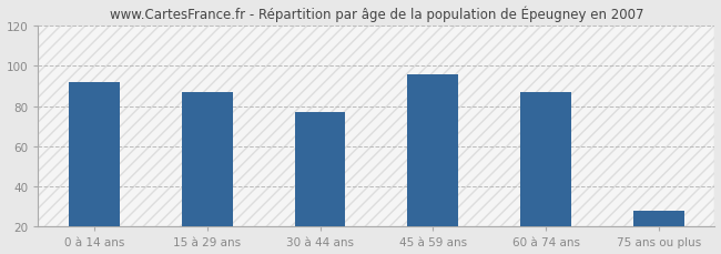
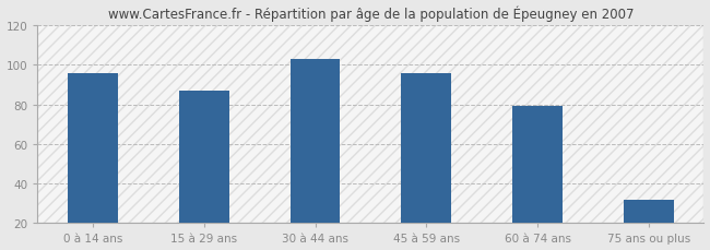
0 à 14 ans: 92 -> 96
30 à 44 ans: 77 -> 103
60 à 74 ans: 87 -> 79
75 ans ou plus: 28 -> 32
